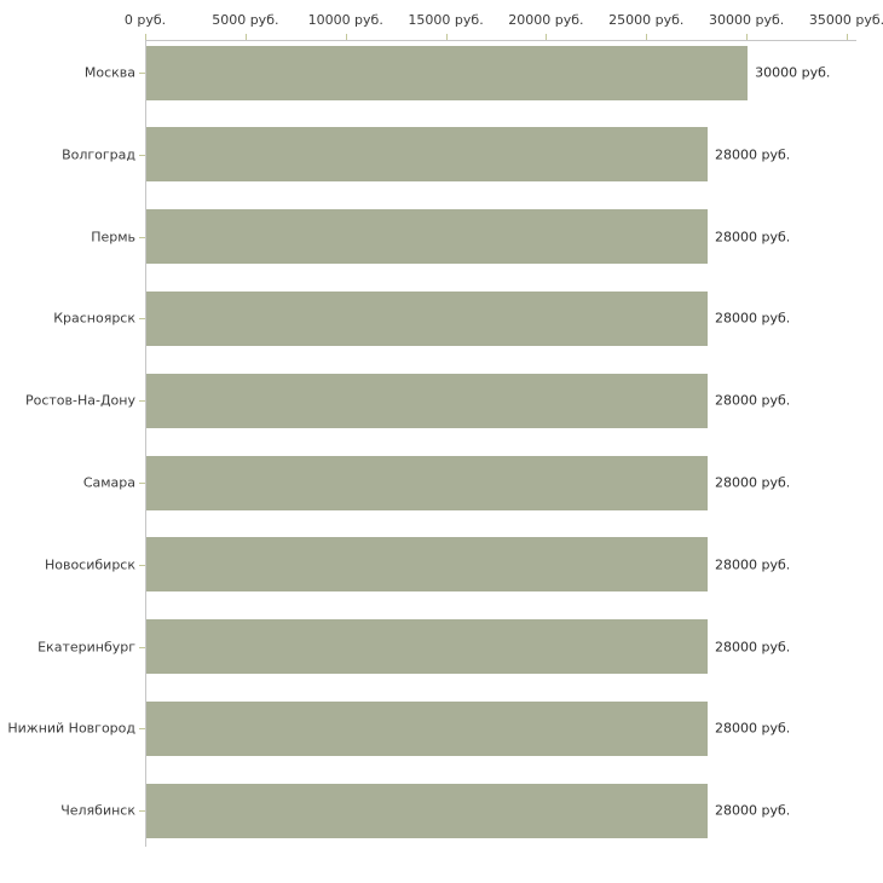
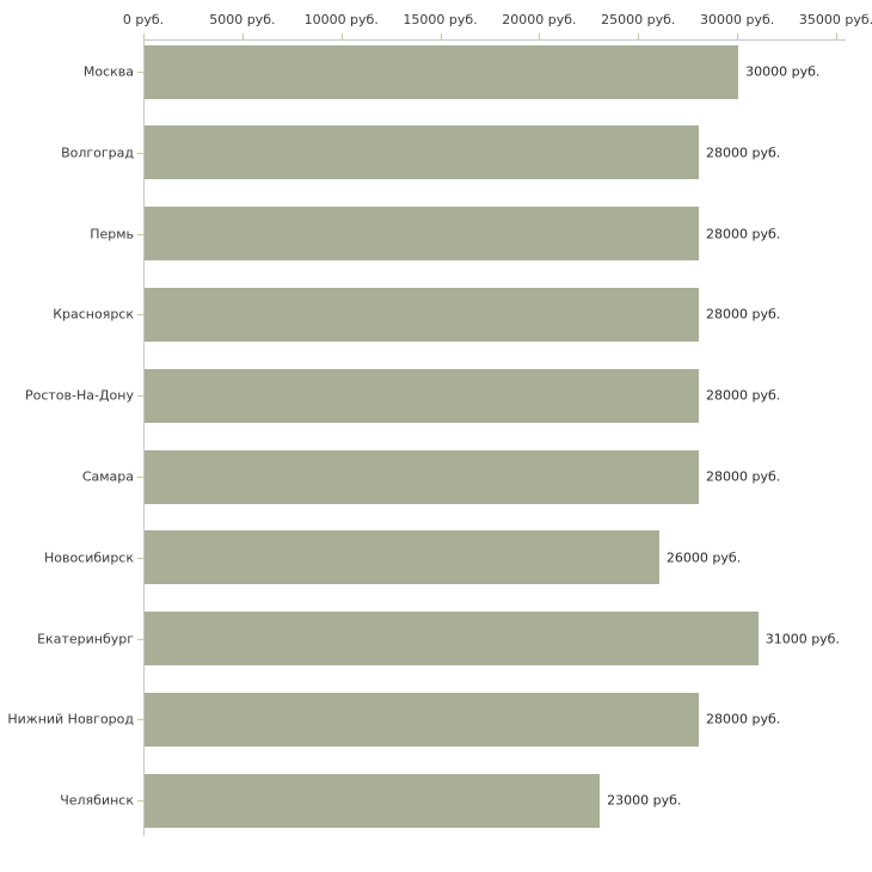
Новосибирск: 28000 -> 26000
Екатеринбург: 28000 -> 31000
Челябинск: 28000 -> 23000
